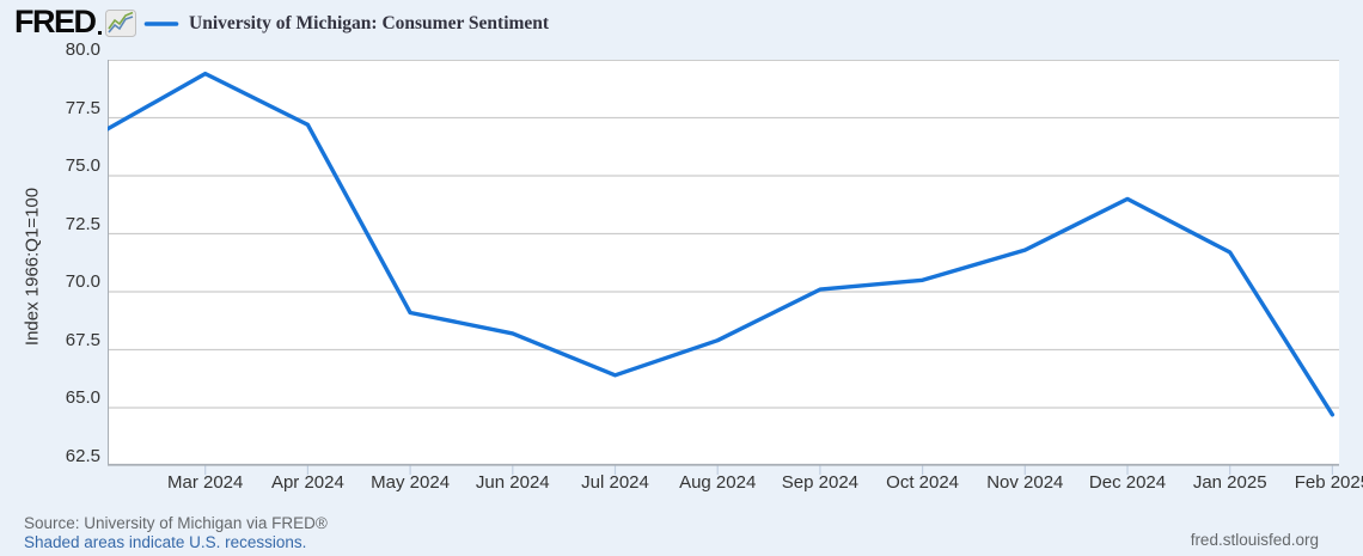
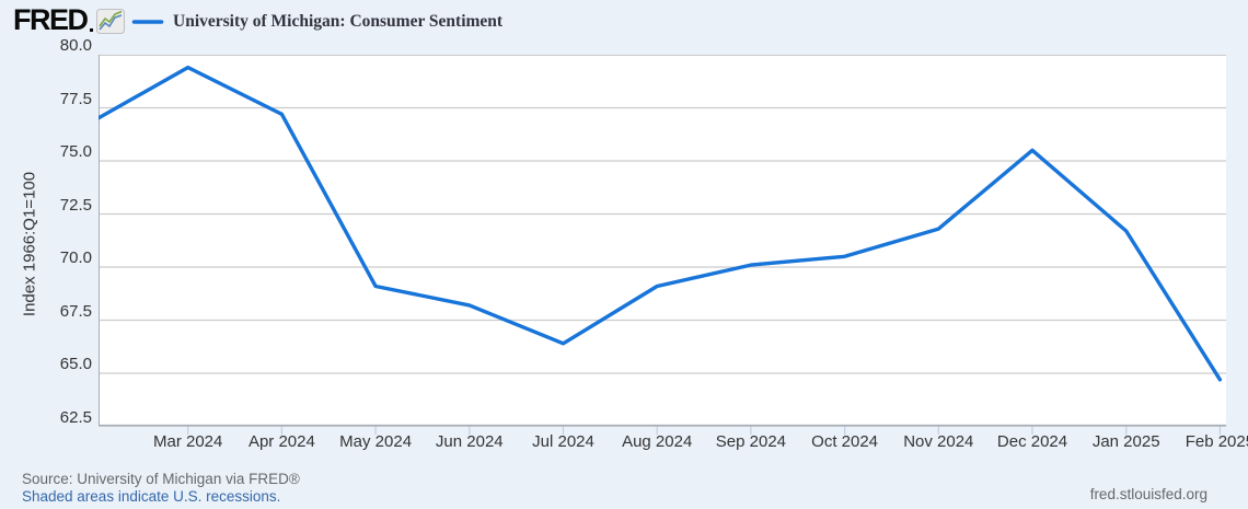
Aug 2024: 67.9 -> 69.1
Dec 2024: 74.0 -> 75.5
